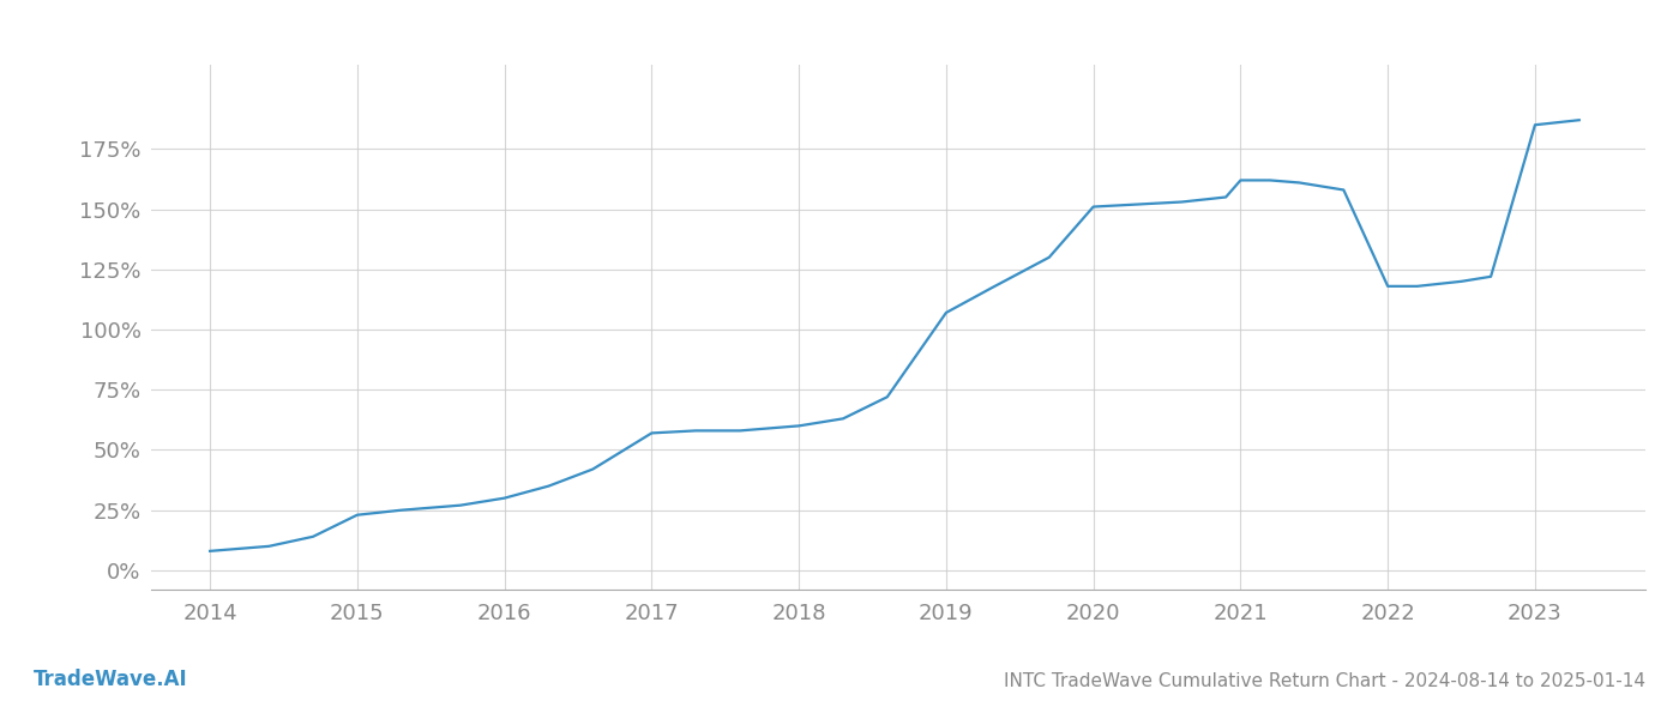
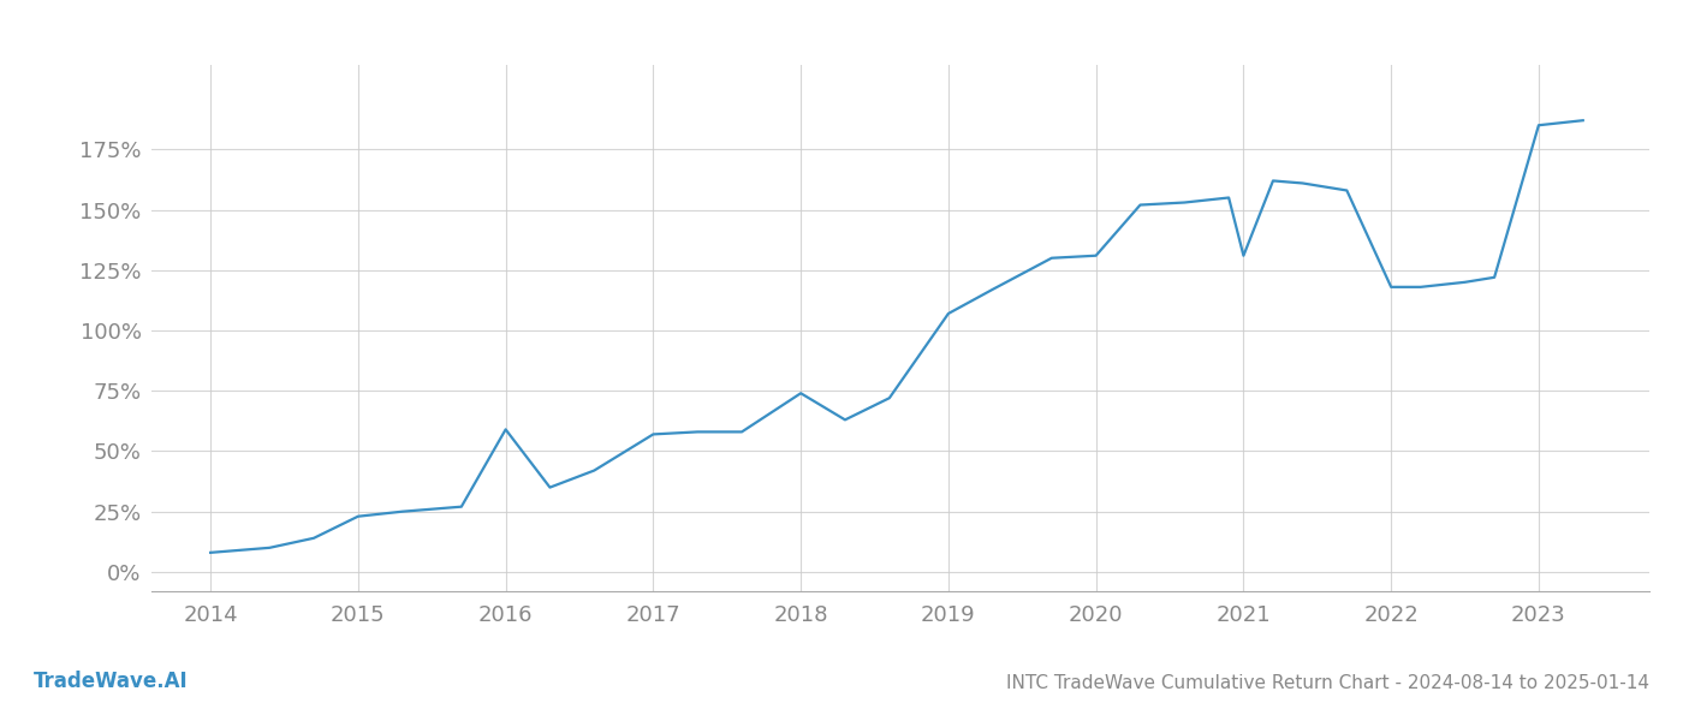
2016: 30% -> 59%
2018: 60% -> 74%
2020: 151% -> 131%
2021: 162% -> 131%
